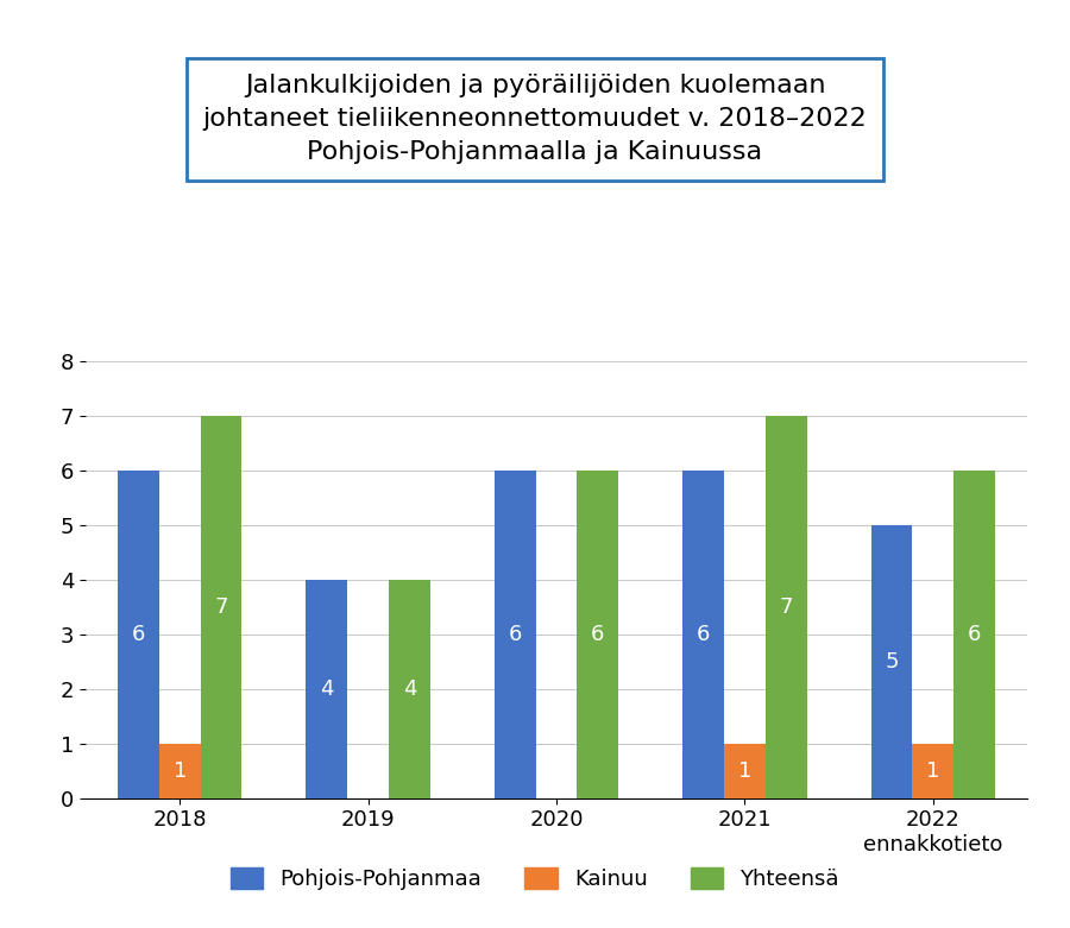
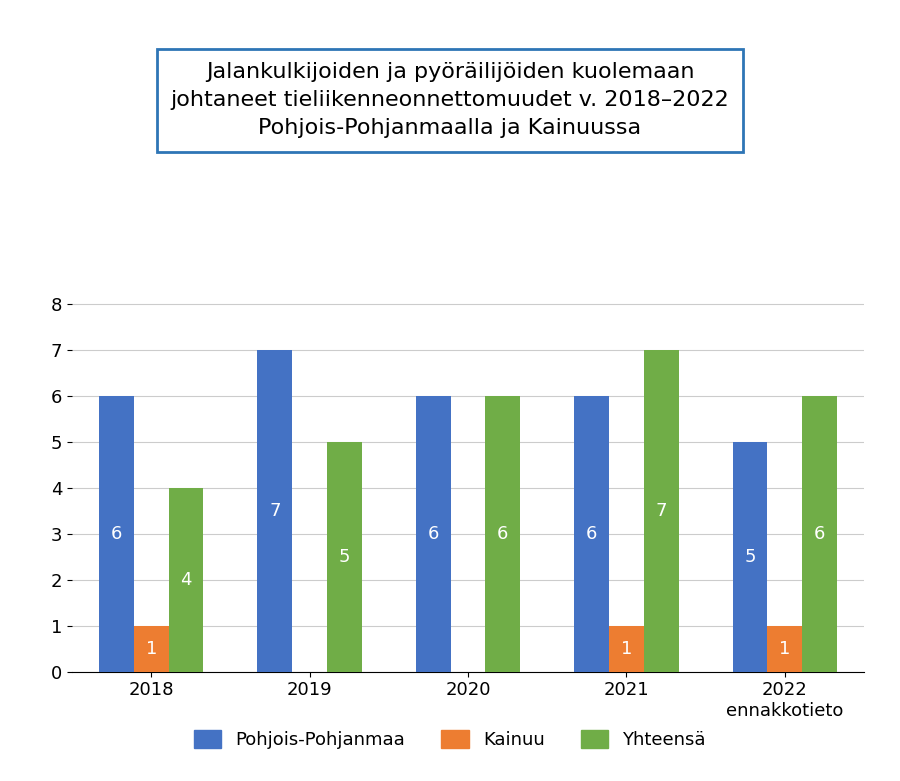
Yhteensä/2018: 7 -> 4
Pohjois-Pohjanmaa/2019: 4 -> 7
Yhteensä/2019: 4 -> 5
